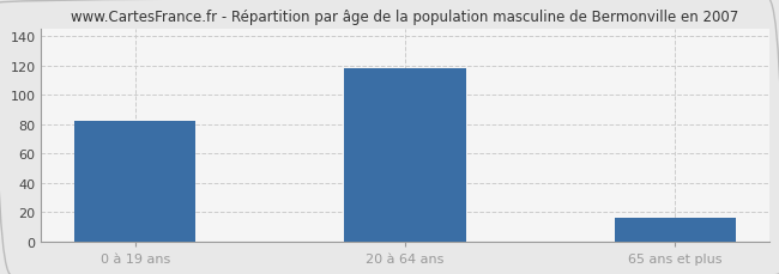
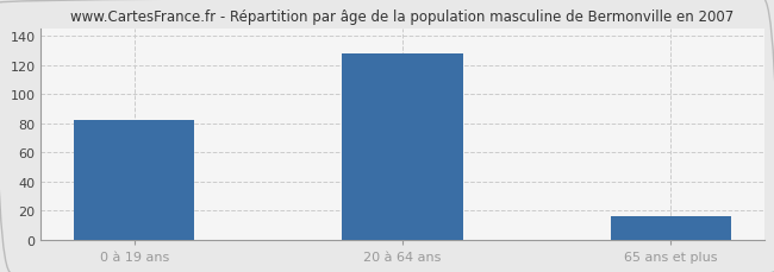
20 à 64 ans: 118 -> 128
